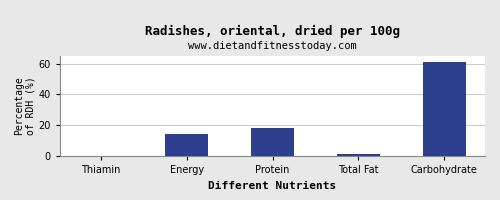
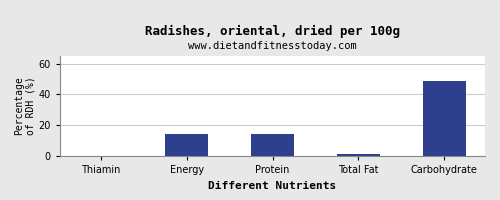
Protein: 18 -> 14
Carbohydrate: 61 -> 49
